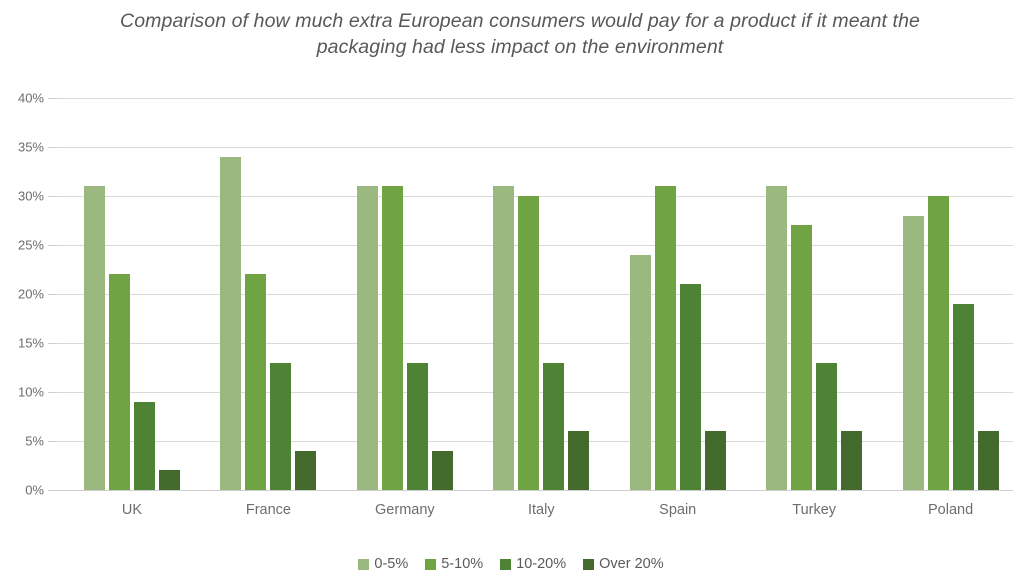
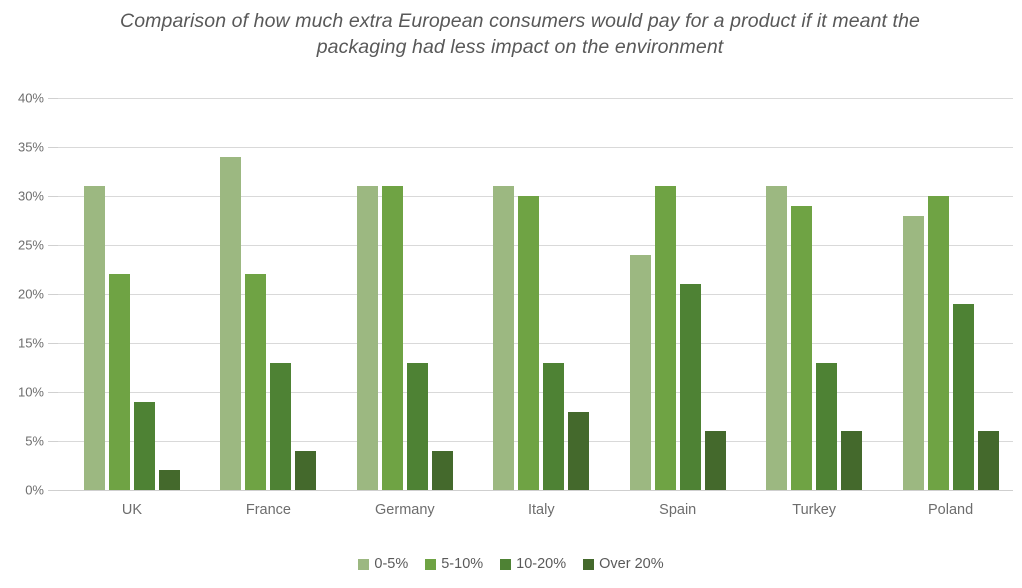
Over 20%/Italy: 6% -> 8%
5-10%/Turkey: 27% -> 29%
